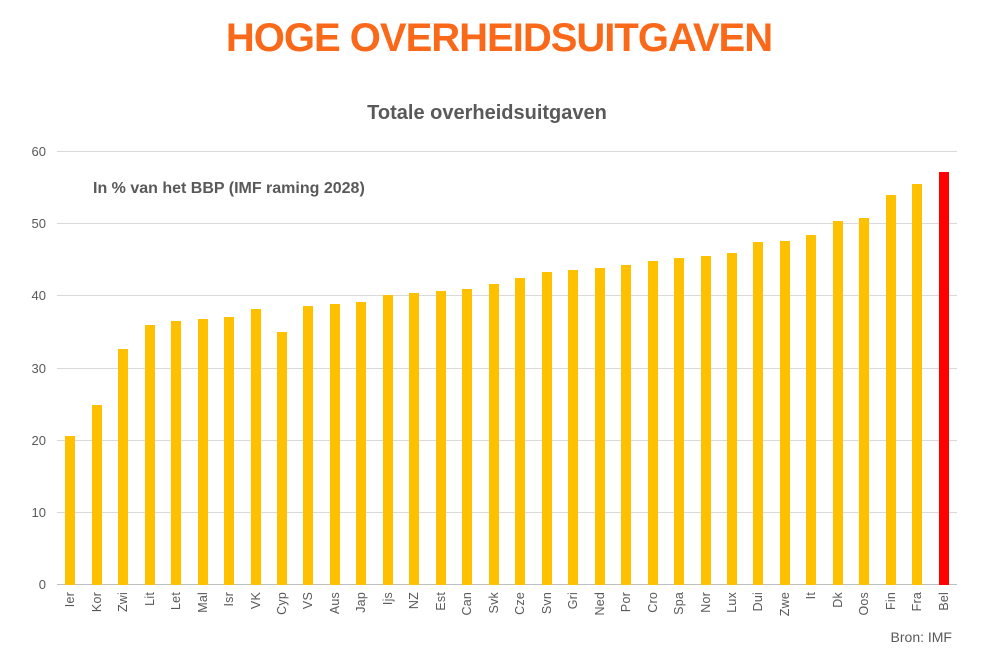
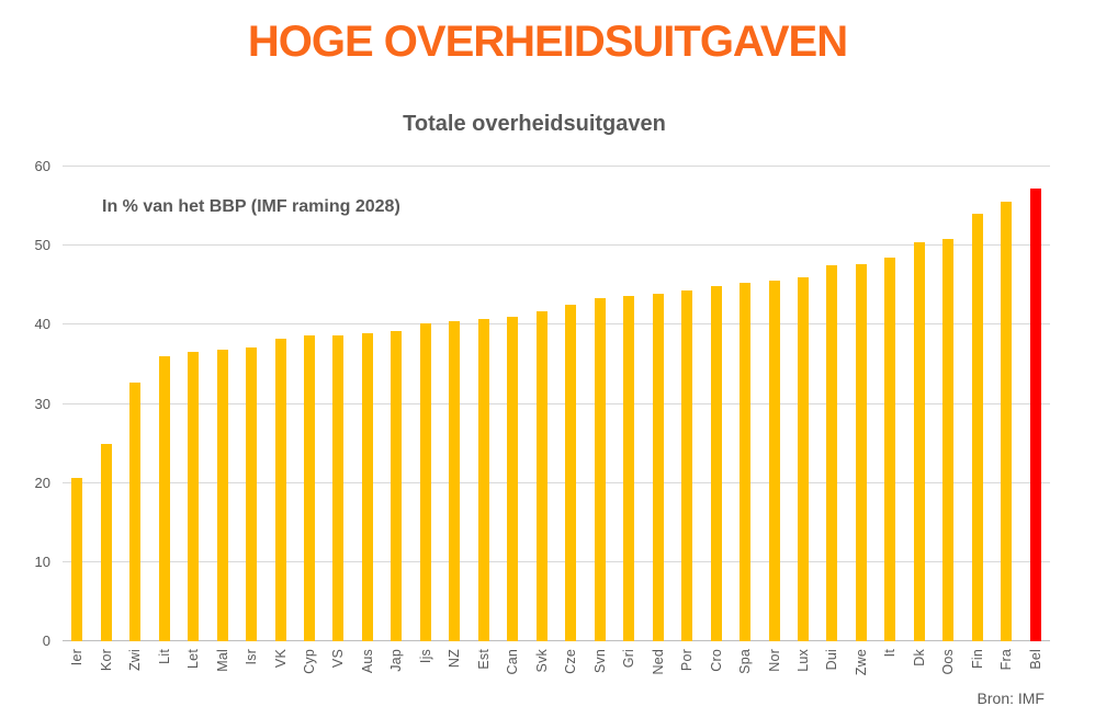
Cyp: 35 -> 39
